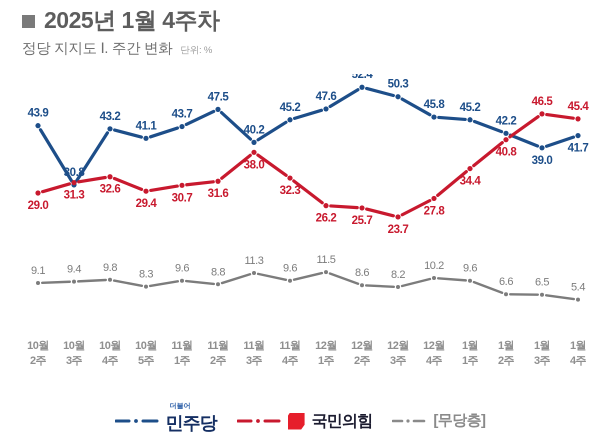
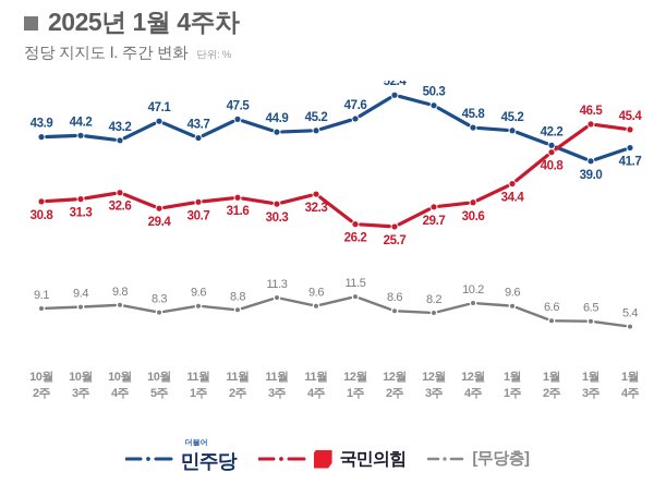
국민의힘/10월 2주: 29.0 -> 30.8
민주당/10월 3주: 30.8 -> 44.2
민주당/10월 5주: 41.1 -> 47.1
민주당/11월 3주: 40.2 -> 44.9
국민의힘/11월 3주: 38.0 -> 30.3
국민의힘/12월 3주: 23.7 -> 29.7
국민의힘/12월 4주: 27.8 -> 30.6
